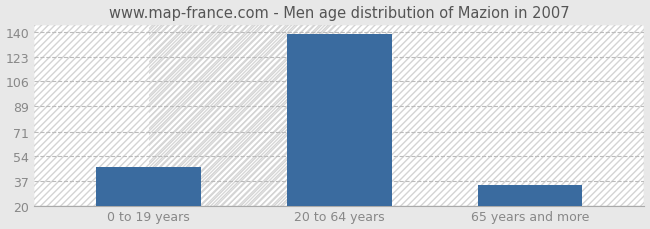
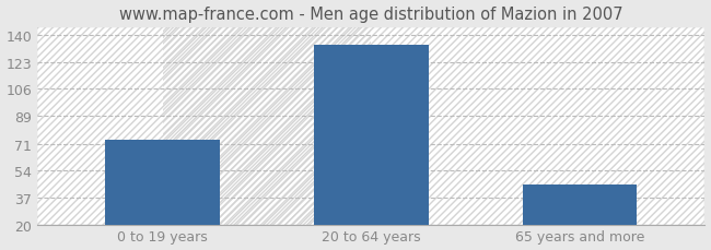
0 to 19 years: 47 -> 74
20 to 64 years: 139 -> 134
65 years and more: 34 -> 45
